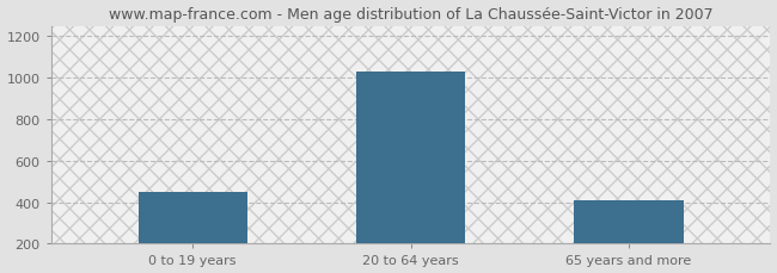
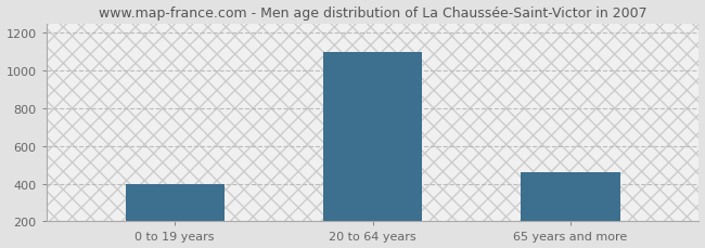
0 to 19 years: 450 -> 400
20 to 64 years: 1030 -> 1100
65 years and more: 410 -> 460
